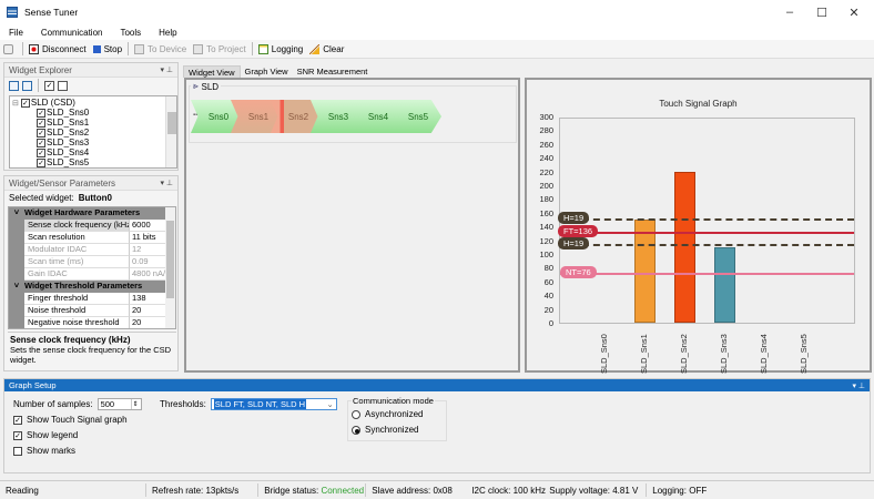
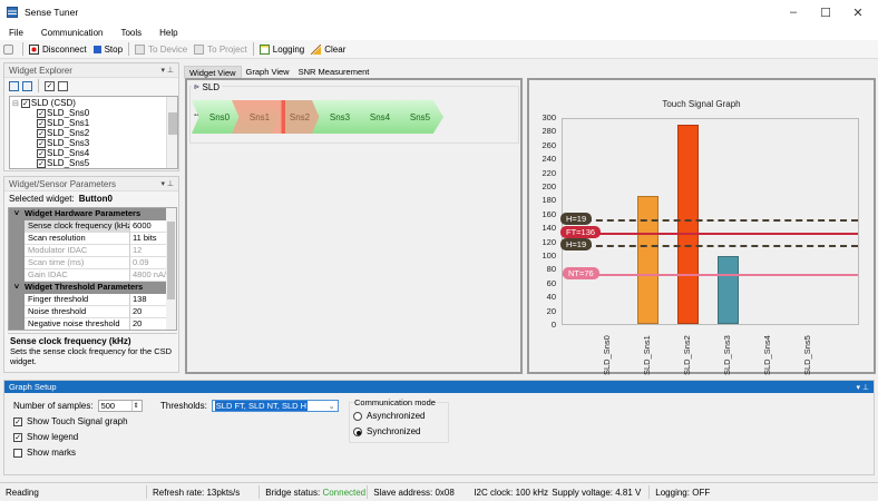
SLD_Sns1: 150 -> 190
SLD_Sns2: 220 -> 290
SLD_Sns3: 110 -> 100
